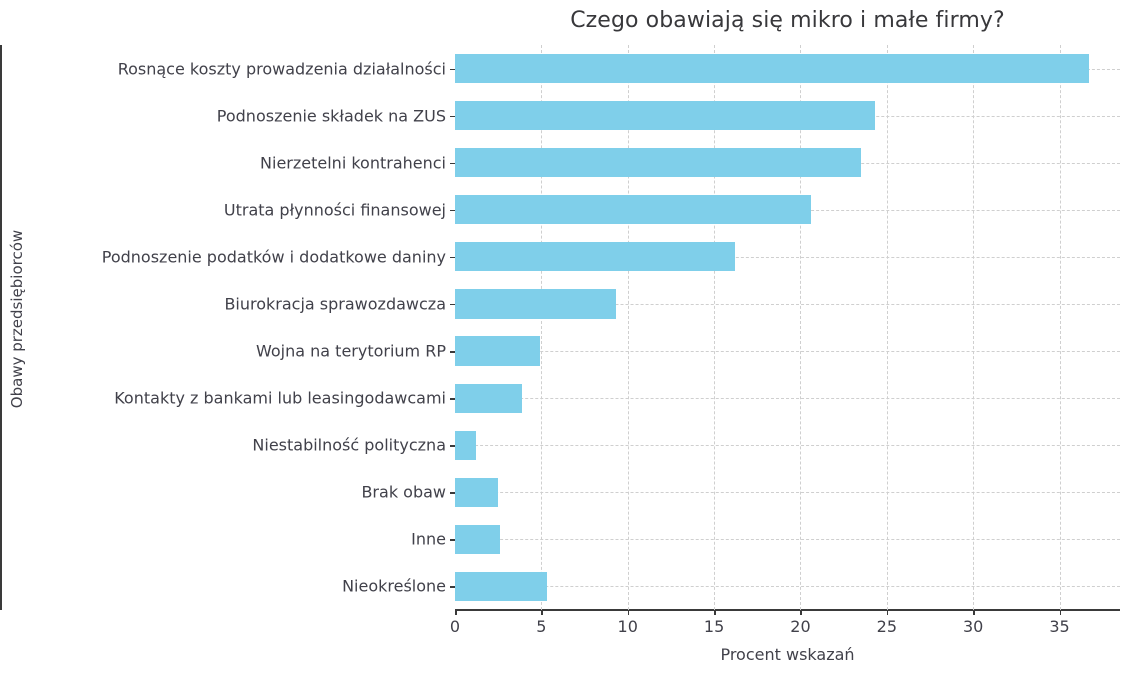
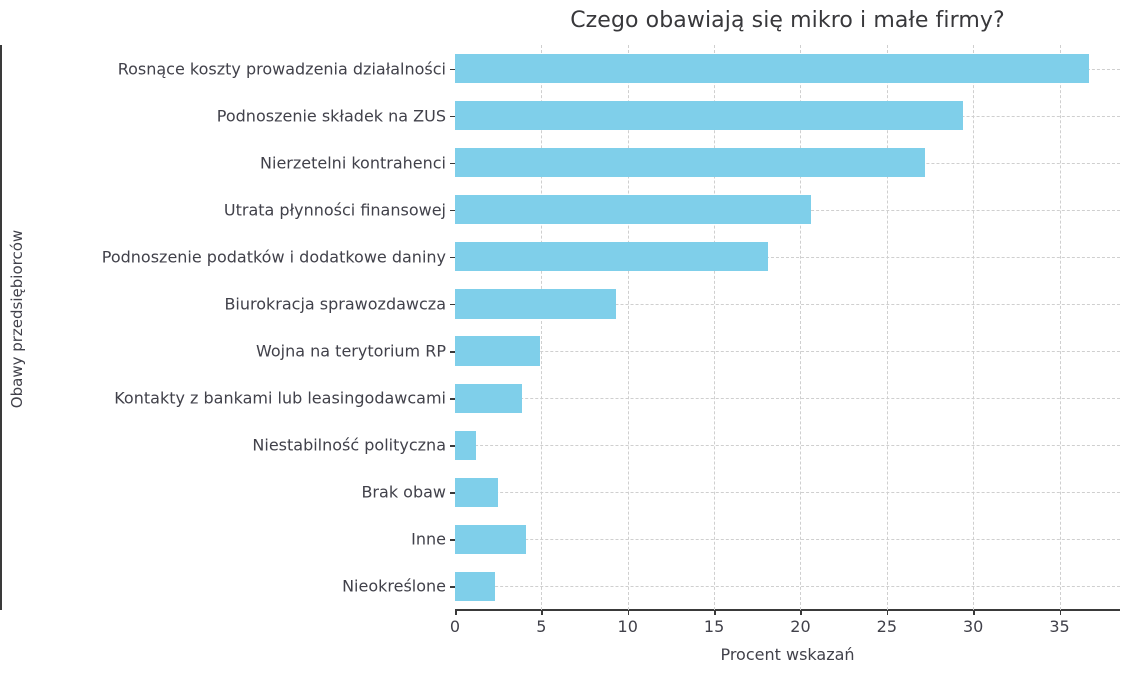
Podnoszenie składek na ZUS: 24.3 -> 29.4
Nierzetelni kontrahenci: 23.5 -> 27.2
Podnoszenie podatków i dodatkowe daniny: 16.2 -> 18.1
Inne: 2.6 -> 4.1
Nieokreślone: 5.3 -> 2.3
